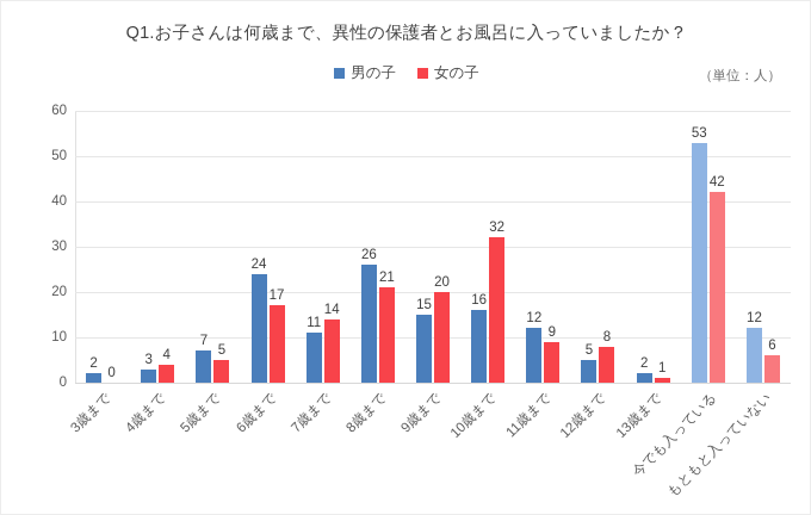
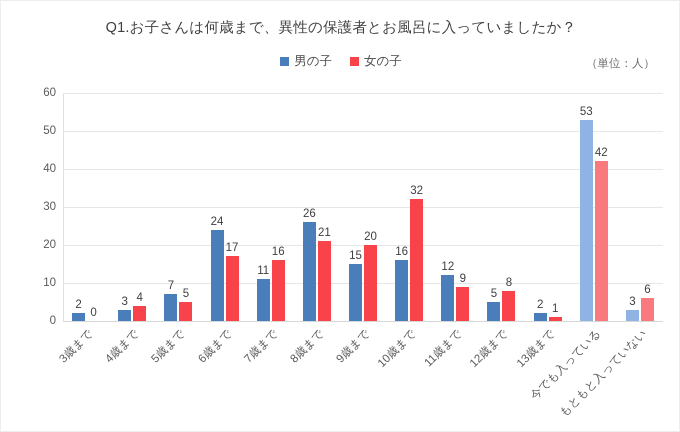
女の子/7歳まで: 14 -> 16
男の子/もともと入っていない: 12 -> 3
